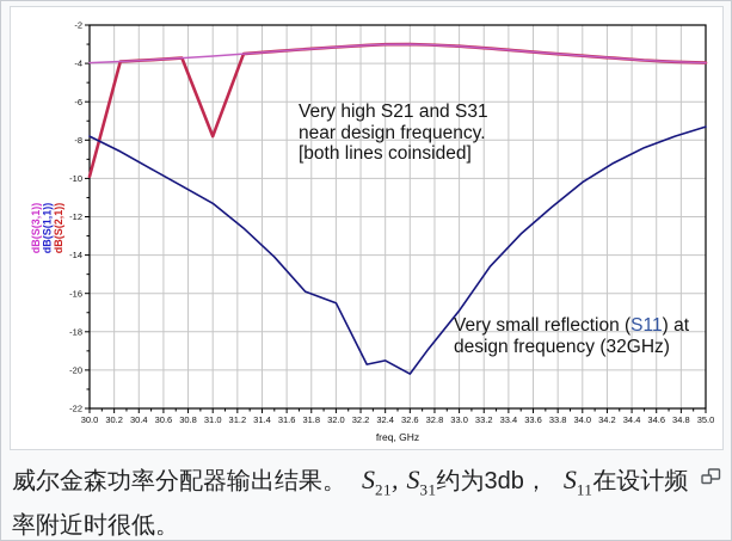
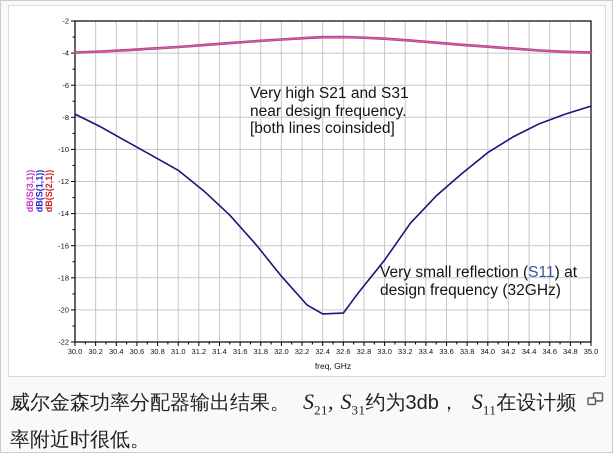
dB(S(2,1))/30.0: -9,9 -> -4,0
dB(S(2,1))/31.0: -7,8 -> -3,6
dB(S(1,1))/32.0: -16,5 -> -17,9
dB(S(1,1))/32.4: -19,5 -> -20,2
